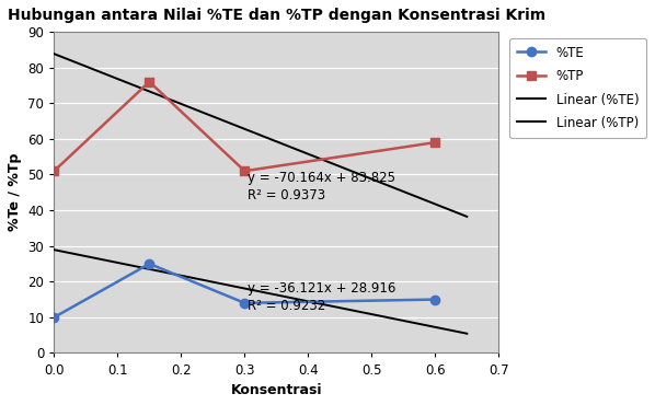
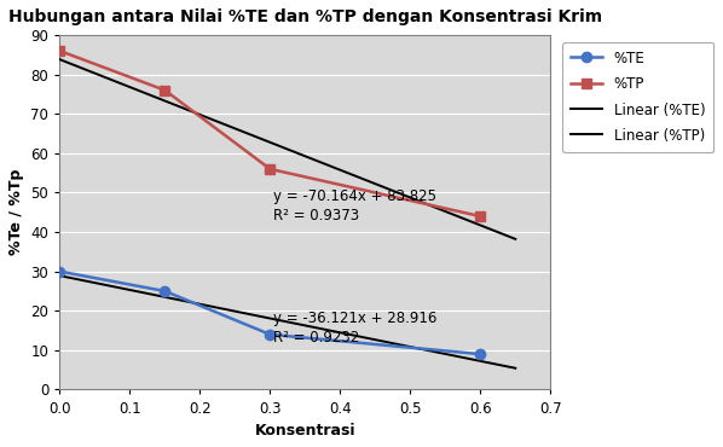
%TE/0.0: 10 -> 30
%TP/0.0: 51 -> 86
%TP/0.3: 51 -> 56
%TE/0.6: 15 -> 9
%TP/0.6: 59 -> 44
